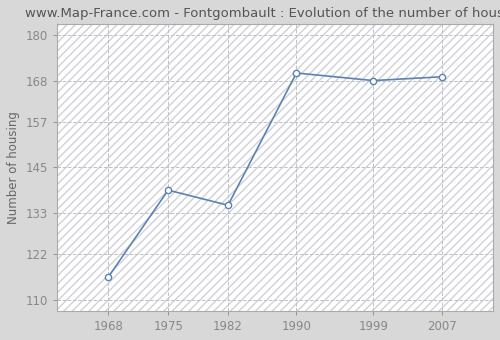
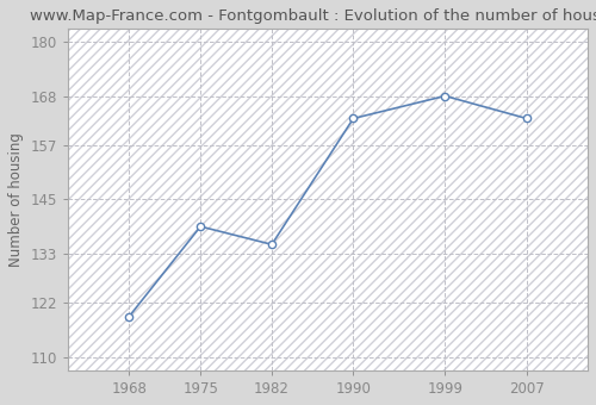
1968: 116 -> 119
1990: 170 -> 163
2007: 169 -> 163
